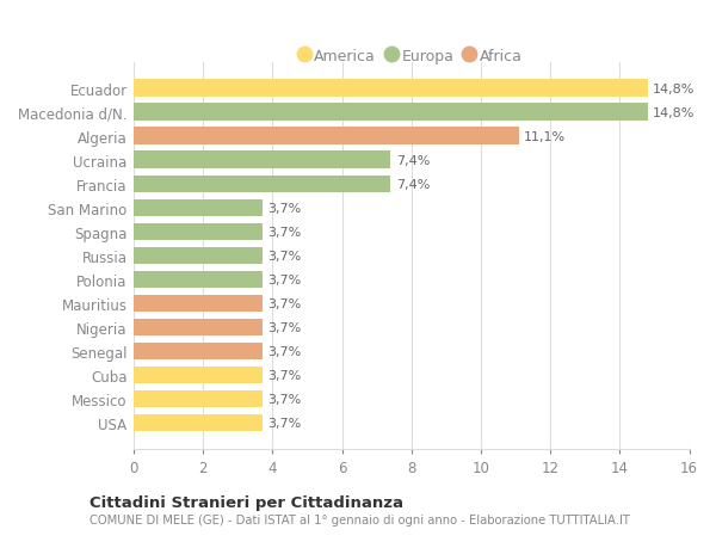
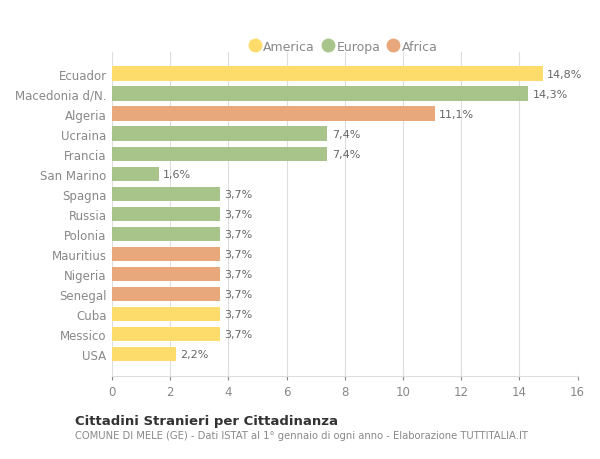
Macedonia d/N.: 14,8% -> 14,3%
San Marino: 3,7% -> 1,6%
USA: 3,7% -> 2,2%
